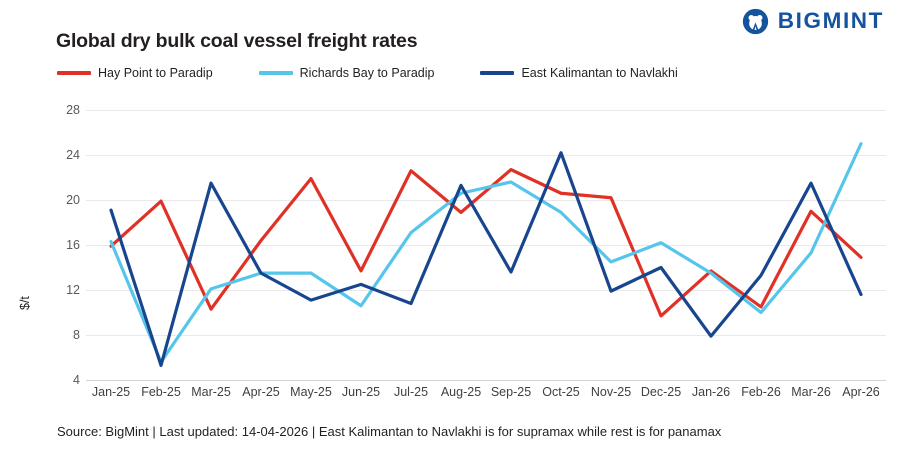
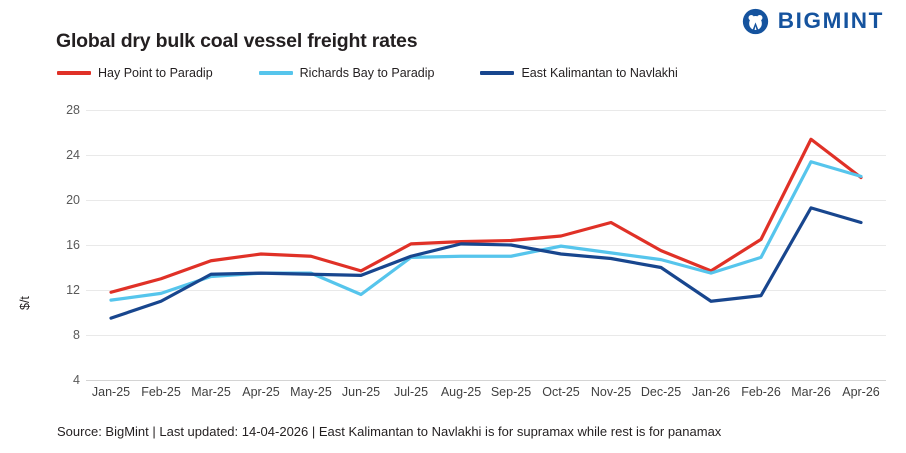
Hay Point to Paradip/Jan-25: 15.9 -> 11.8
Richards Bay to Paradip/Jan-25: 16.3 -> 11.1
East Kalimantan to Navlakhi/Jan-25: 19.1 -> 9.5
Hay Point to Paradip/Feb-25: 19.9 -> 13.0
Richards Bay to Paradip/Feb-25: 5.6 -> 11.7
East Kalimantan to Navlakhi/Feb-25: 5.3 -> 11.0
Hay Point to Paradip/Mar-25: 10.3 -> 14.6
Richards Bay to Paradip/Mar-25: 12.1 -> 13.2
East Kalimantan to Navlakhi/Mar-25: 21.5 -> 13.4
Hay Point to Paradip/Apr-25: 16.4 -> 15.2
Hay Point to Paradip/May-25: 21.9 -> 15.0
East Kalimantan to Navlakhi/May-25: 11.1 -> 13.4
Richards Bay to Paradip/Jun-25: 10.6 -> 11.6
East Kalimantan to Navlakhi/Jun-25: 12.5 -> 13.3
Hay Point to Paradip/Jul-25: 22.6 -> 16.1
Richards Bay to Paradip/Jul-25: 17.1 -> 14.9
East Kalimantan to Navlakhi/Jul-25: 10.8 -> 15.0
Hay Point to Paradip/Aug-25: 18.9 -> 16.3
Richards Bay to Paradip/Aug-25: 20.6 -> 15.0
East Kalimantan to Navlakhi/Aug-25: 21.3 -> 16.1
Hay Point to Paradip/Sep-25: 22.7 -> 16.4
Richards Bay to Paradip/Sep-25: 21.6 -> 15.0
East Kalimantan to Navlakhi/Sep-25: 13.6 -> 16.0
Hay Point to Paradip/Oct-25: 20.6 -> 16.8
Richards Bay to Paradip/Oct-25: 18.9 -> 15.9
East Kalimantan to Navlakhi/Oct-25: 24.2 -> 15.2
Hay Point to Paradip/Nov-25: 20.2 -> 18.0
Richards Bay to Paradip/Nov-25: 14.5 -> 15.3
East Kalimantan to Navlakhi/Nov-25: 11.9 -> 14.8
Hay Point to Paradip/Dec-25: 9.7 -> 15.5
Richards Bay to Paradip/Dec-25: 16.2 -> 14.7
East Kalimantan to Navlakhi/Jan-26: 7.9 -> 11.0
Hay Point to Paradip/Feb-26: 10.5 -> 16.5
Richards Bay to Paradip/Feb-26: 10.0 -> 14.9
East Kalimantan to Navlakhi/Feb-26: 13.3 -> 11.5
Hay Point to Paradip/Mar-26: 19.0 -> 25.4
Richards Bay to Paradip/Mar-26: 15.3 -> 23.4
East Kalimantan to Navlakhi/Mar-26: 21.5 -> 19.3
Hay Point to Paradip/Apr-26: 14.9 -> 22.0
Richards Bay to Paradip/Apr-26: 25.0 -> 22.1
East Kalimantan to Navlakhi/Apr-26: 11.6 -> 18.0
